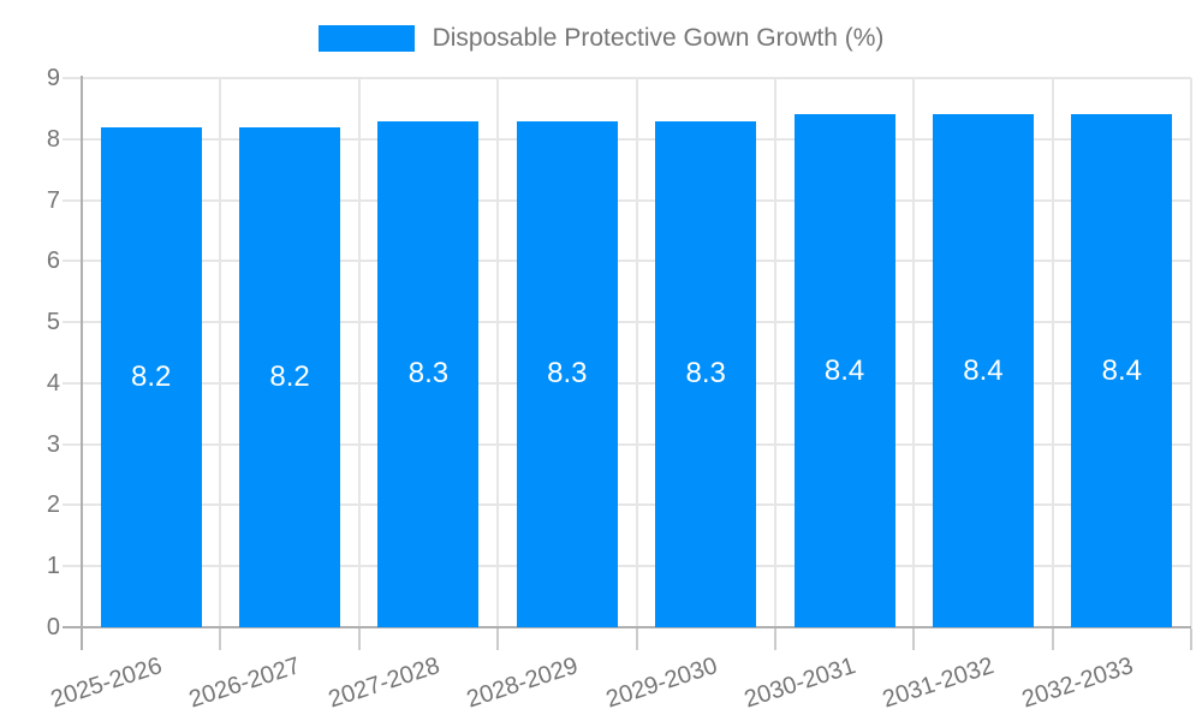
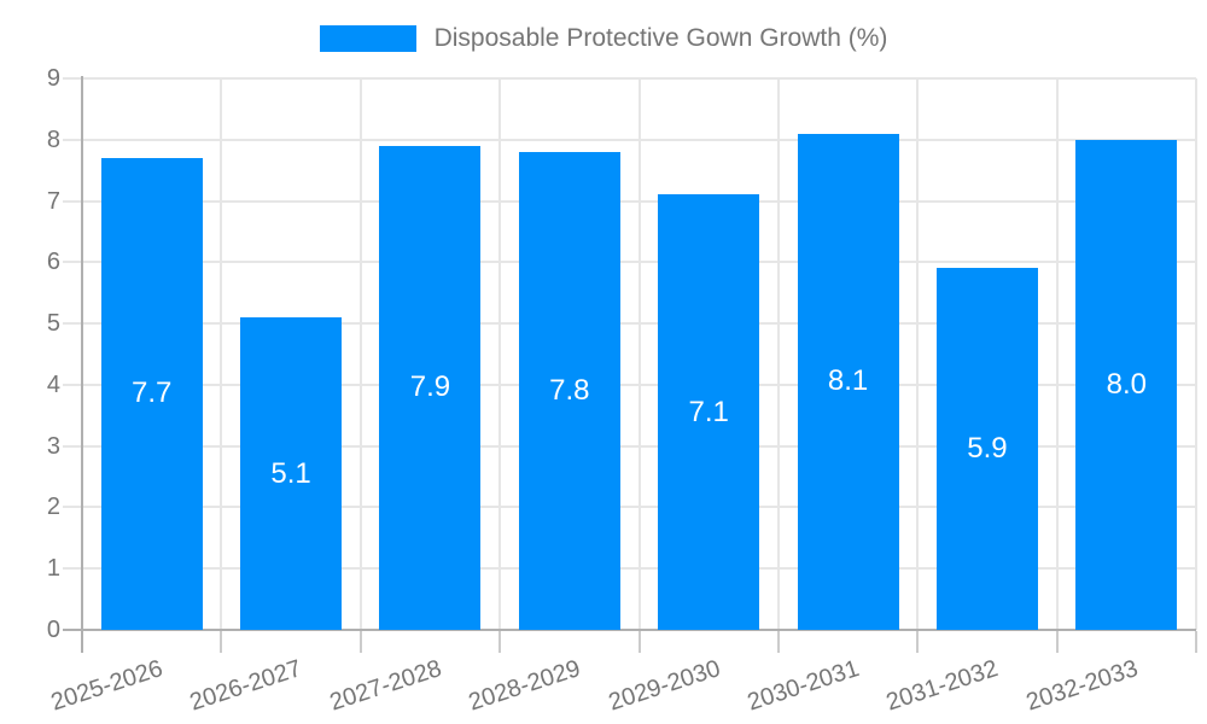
2025-2026: 8.2 -> 7.7
2026-2027: 8.2 -> 5.1
2027-2028: 8.3 -> 7.9
2028-2029: 8.3 -> 7.8
2029-2030: 8.3 -> 7.1
2030-2031: 8.4 -> 8.1
2031-2032: 8.4 -> 5.9
2032-2033: 8.4 -> 8.0
